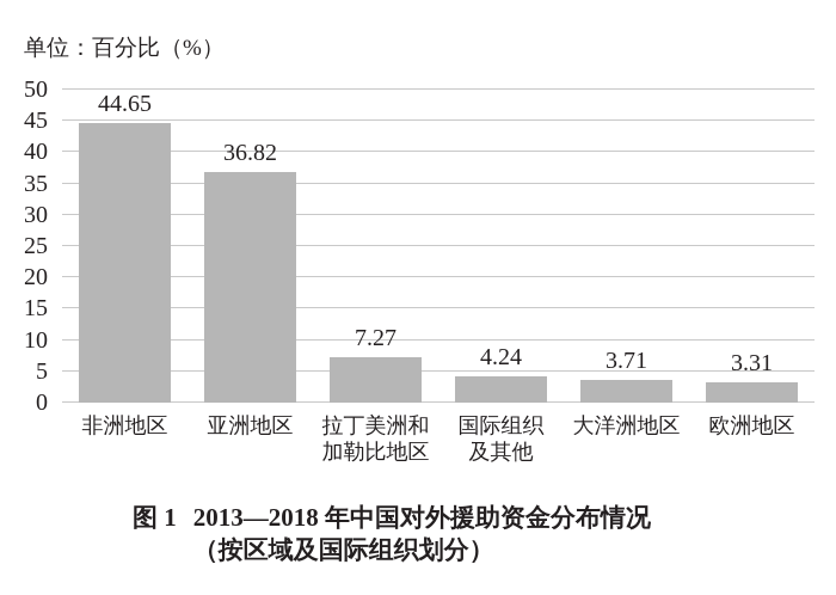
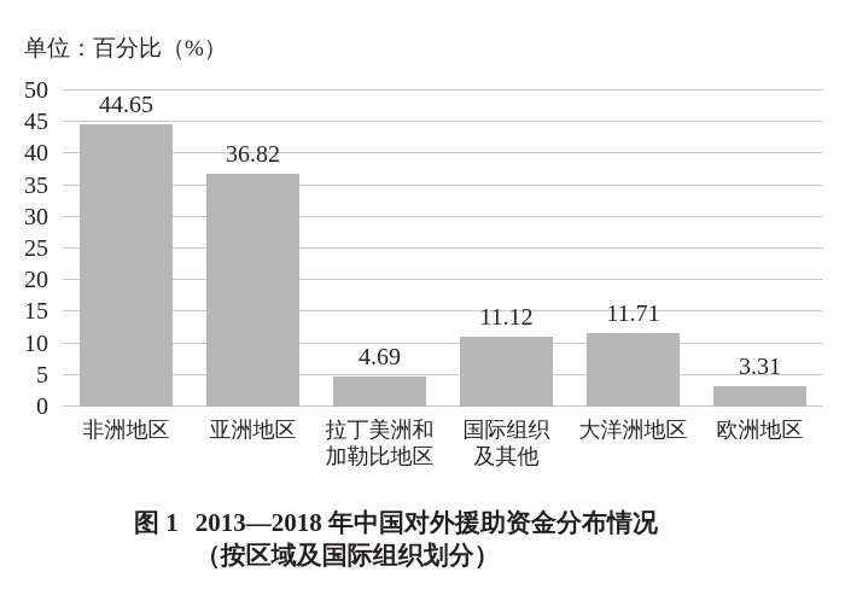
拉丁美洲和加勒比地区: 7.27 -> 4.69
国际组织及其他: 4.24 -> 11.12
大洋洲地区: 3.71 -> 11.71
